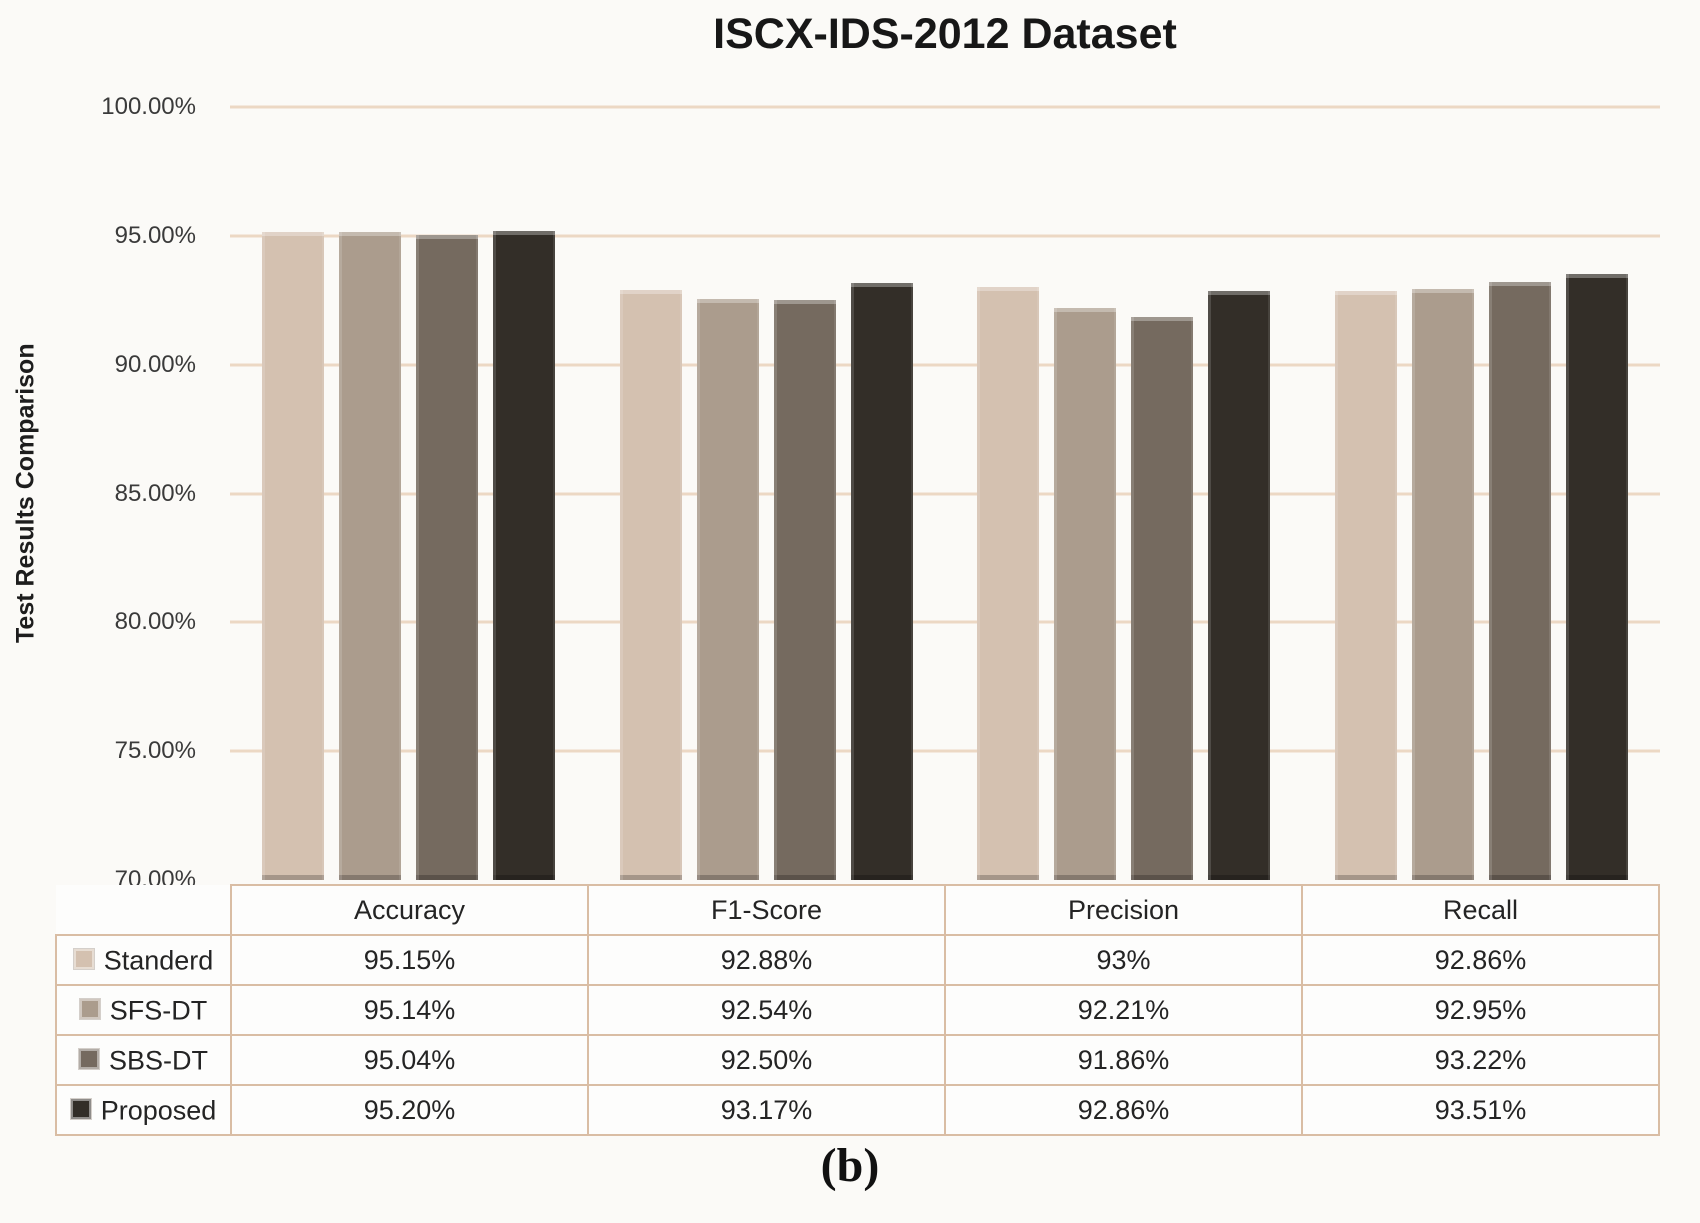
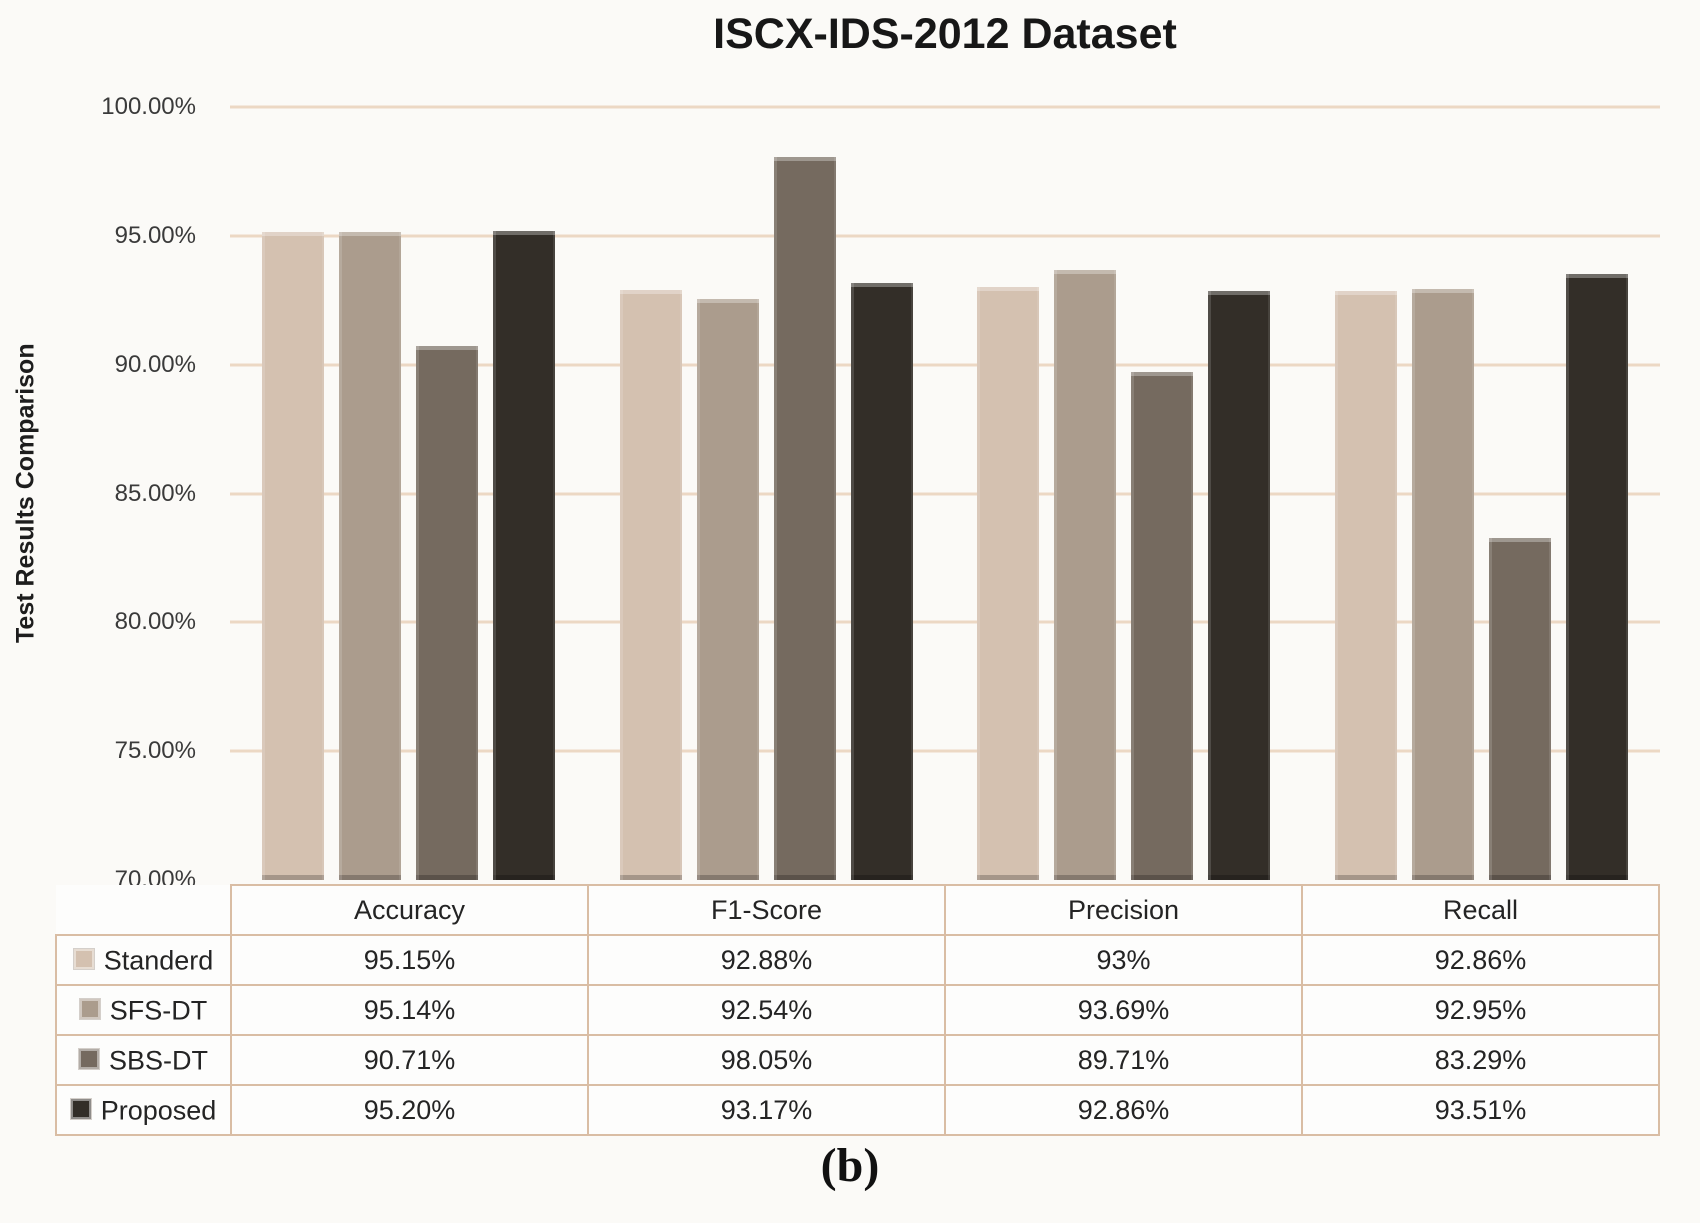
SBS-DT/Accuracy: 95.04% -> 90.71%
SBS-DT/F1-Score: 92.50% -> 98.05%
SFS-DT/Precision: 92.21% -> 93.69%
SBS-DT/Precision: 91.86% -> 89.71%
SBS-DT/Recall: 93.22% -> 83.29%
